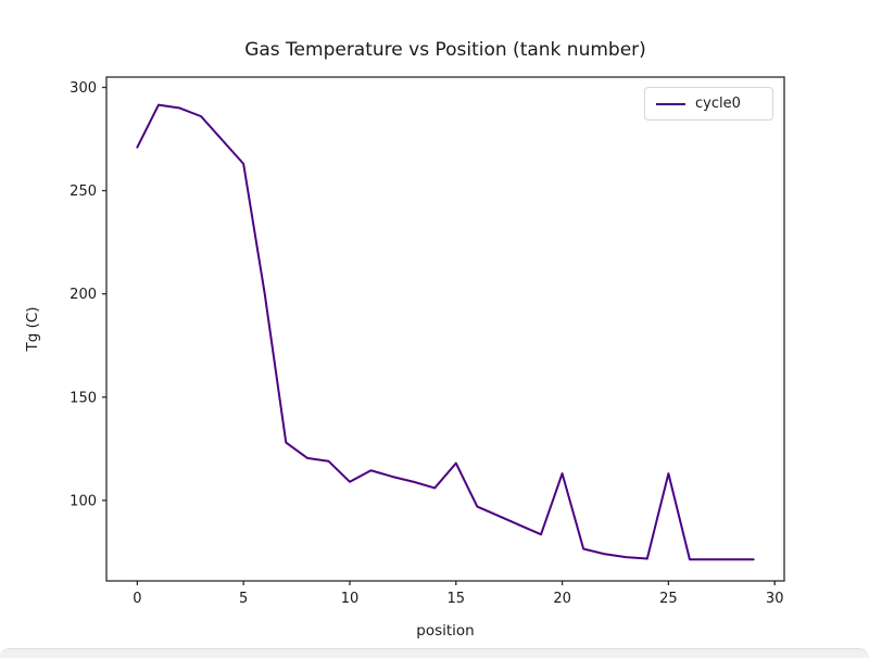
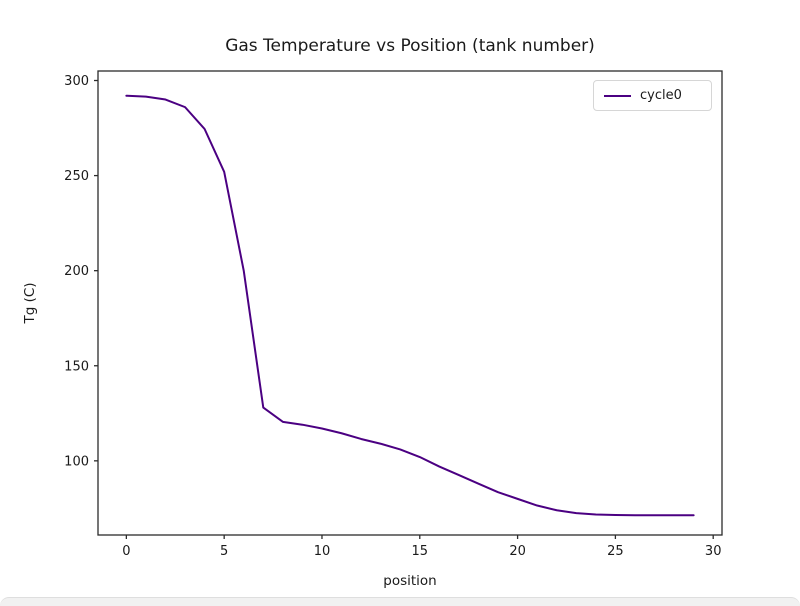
0: 271 -> 292
5: 263 -> 252
10: 109 -> 117
15: 118 -> 102
20: 113 -> 80
25: 113 -> 72
